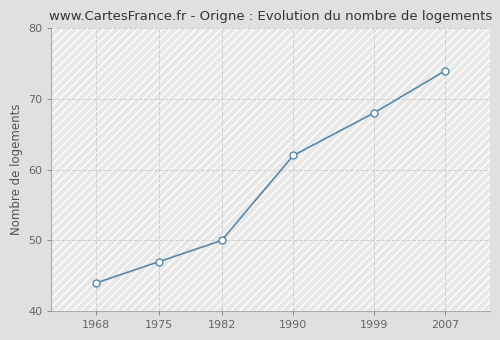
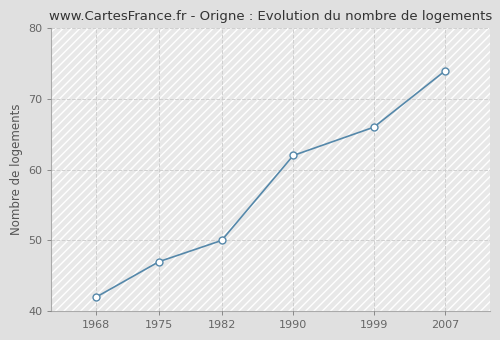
1968: 44 -> 42
1999: 68 -> 66
